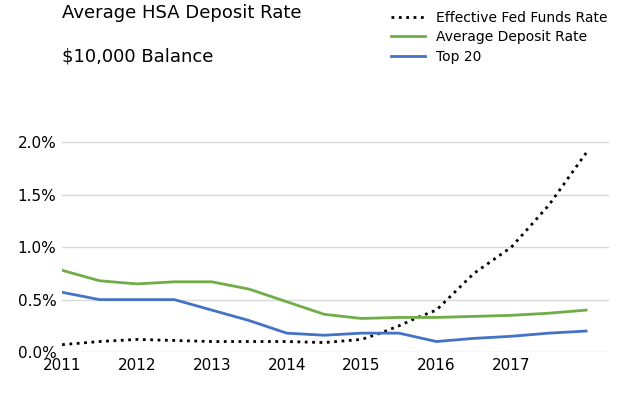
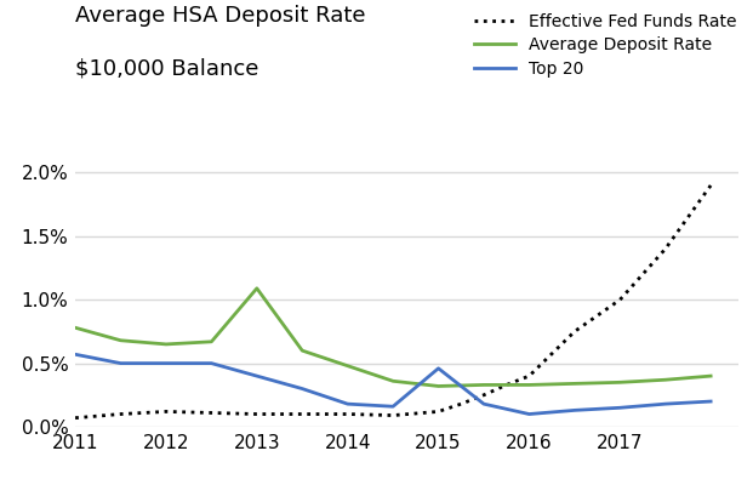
Average Deposit Rate/2013: 0.67% -> 1.09%
Top 20/2015: 0.18% -> 0.46%
